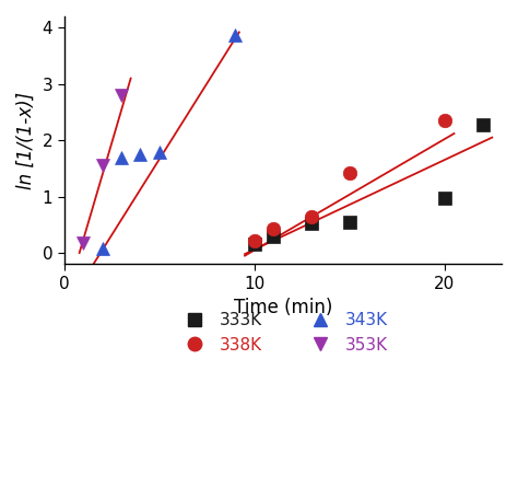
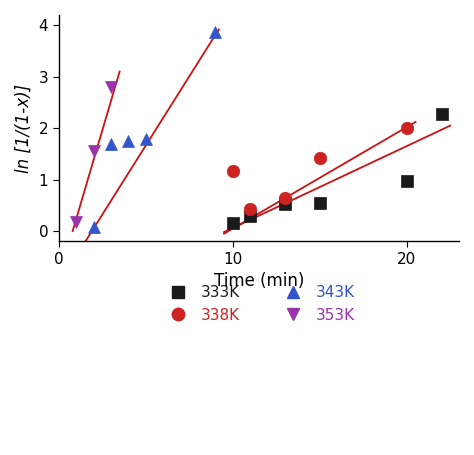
338K/10: 0.22 -> 1.16
338K/20: 2.35 -> 2.00
